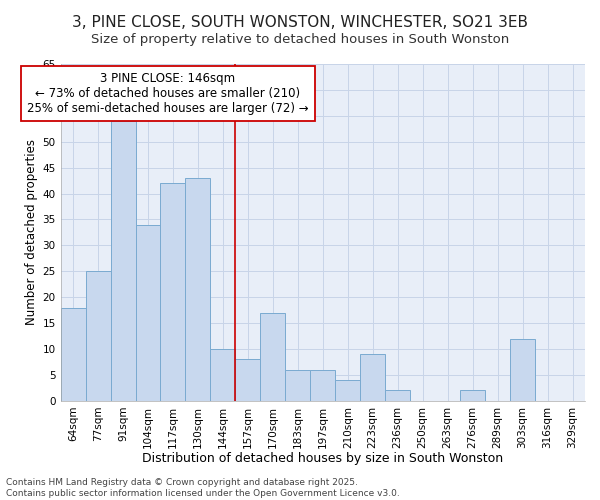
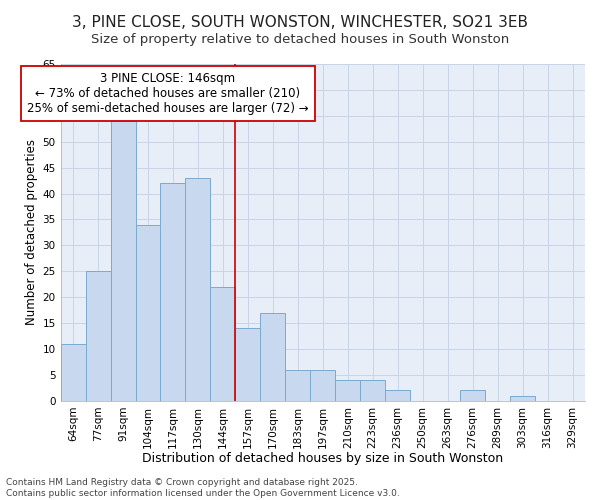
64sqm: 18 -> 11
144sqm: 10 -> 22
157sqm: 8 -> 14
223sqm: 9 -> 4
303sqm: 12 -> 1
